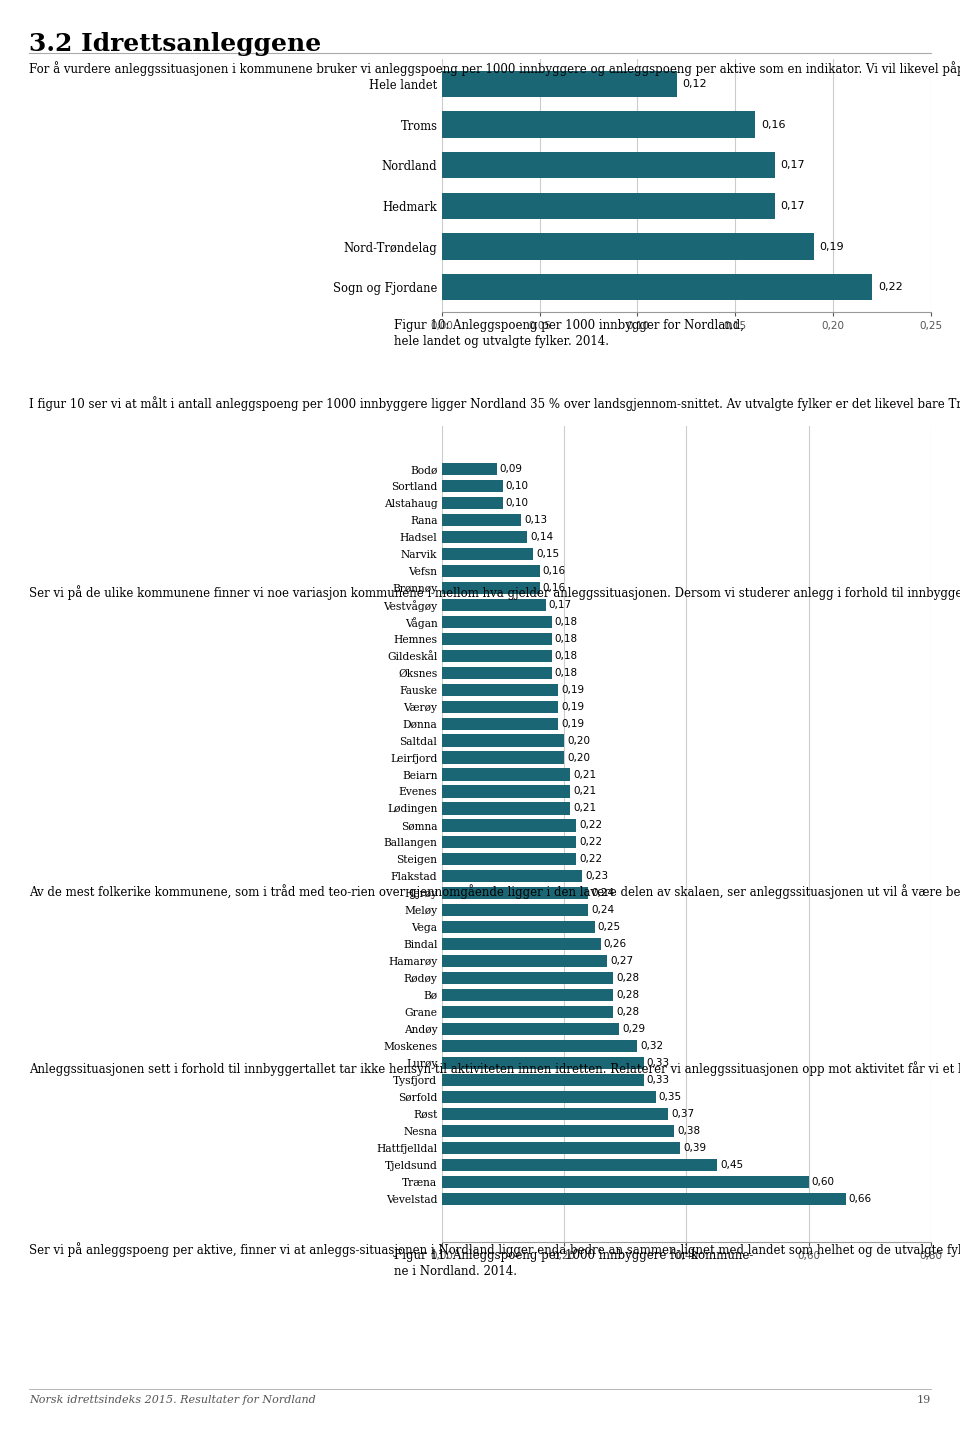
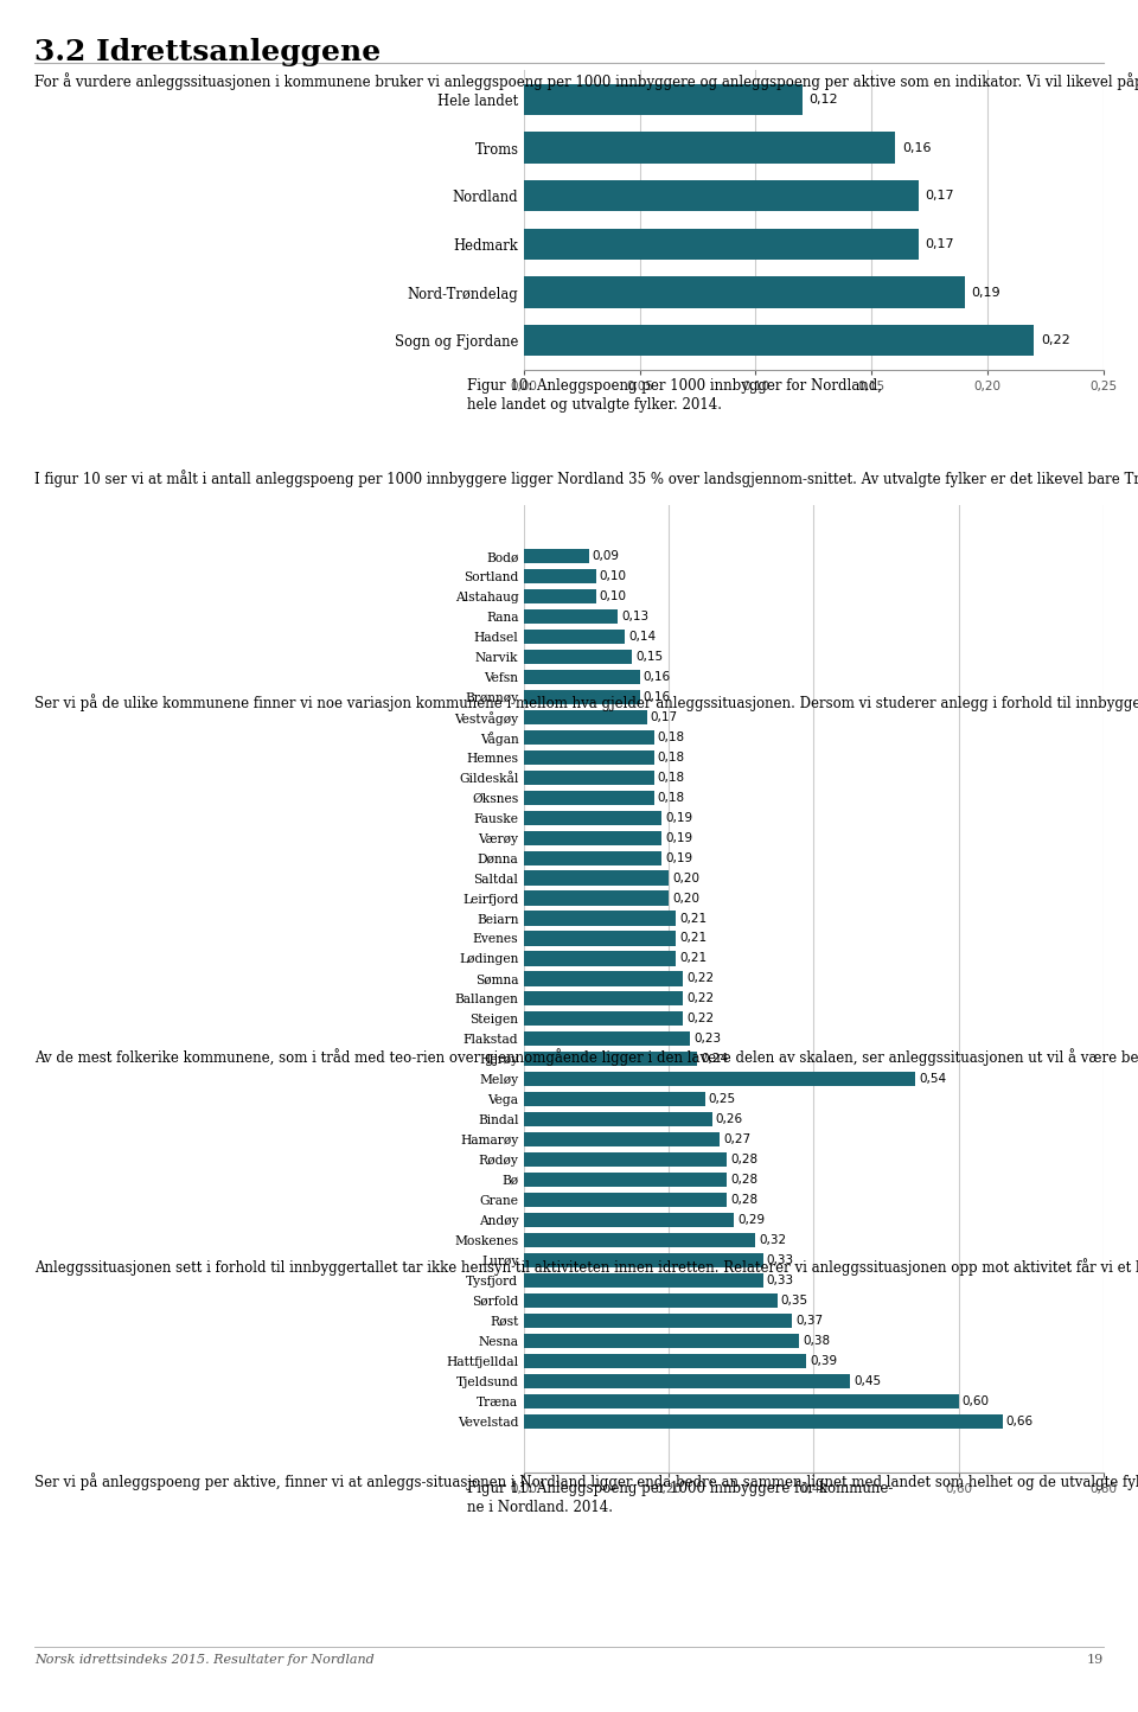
Meløy: 0,24 -> 0,54
